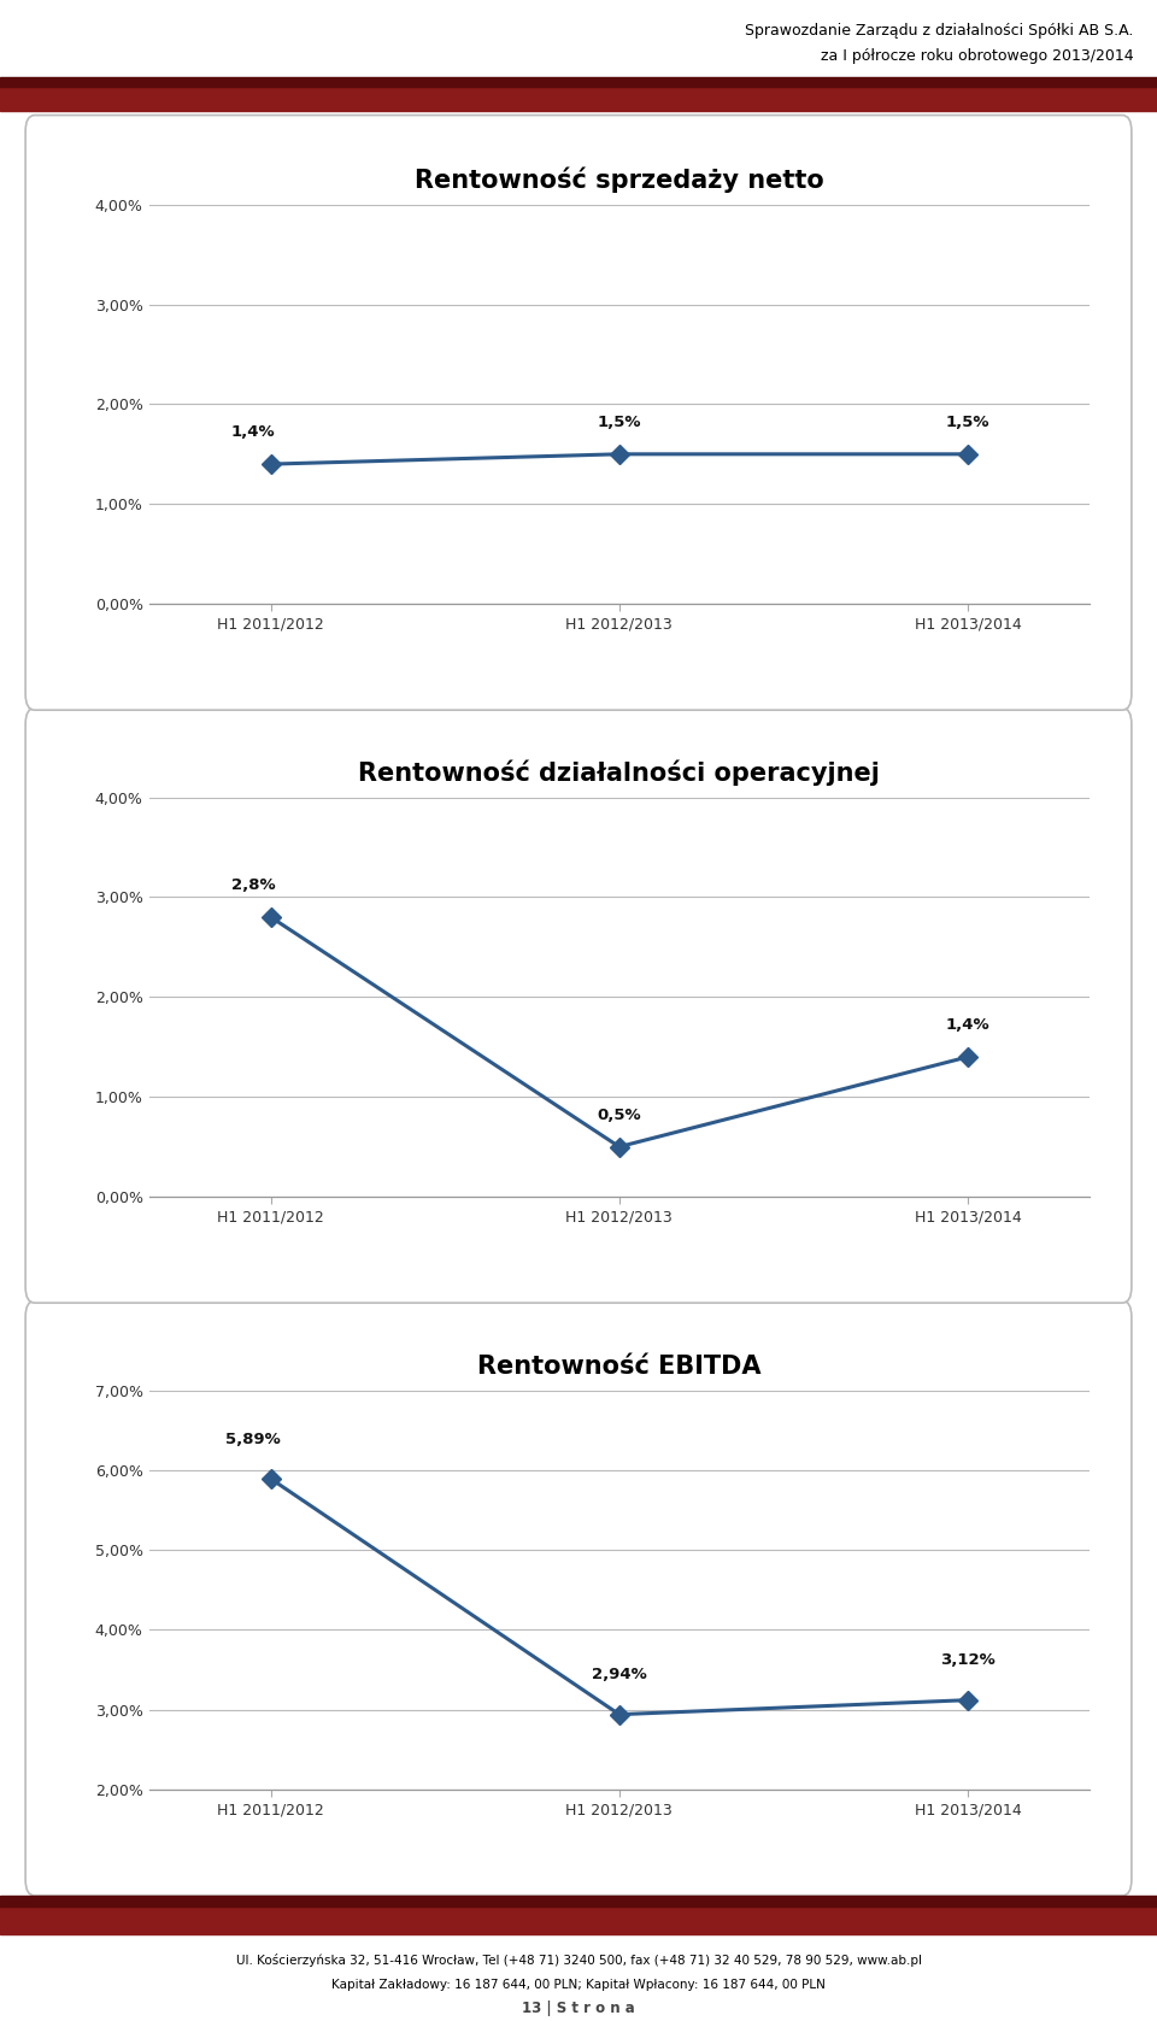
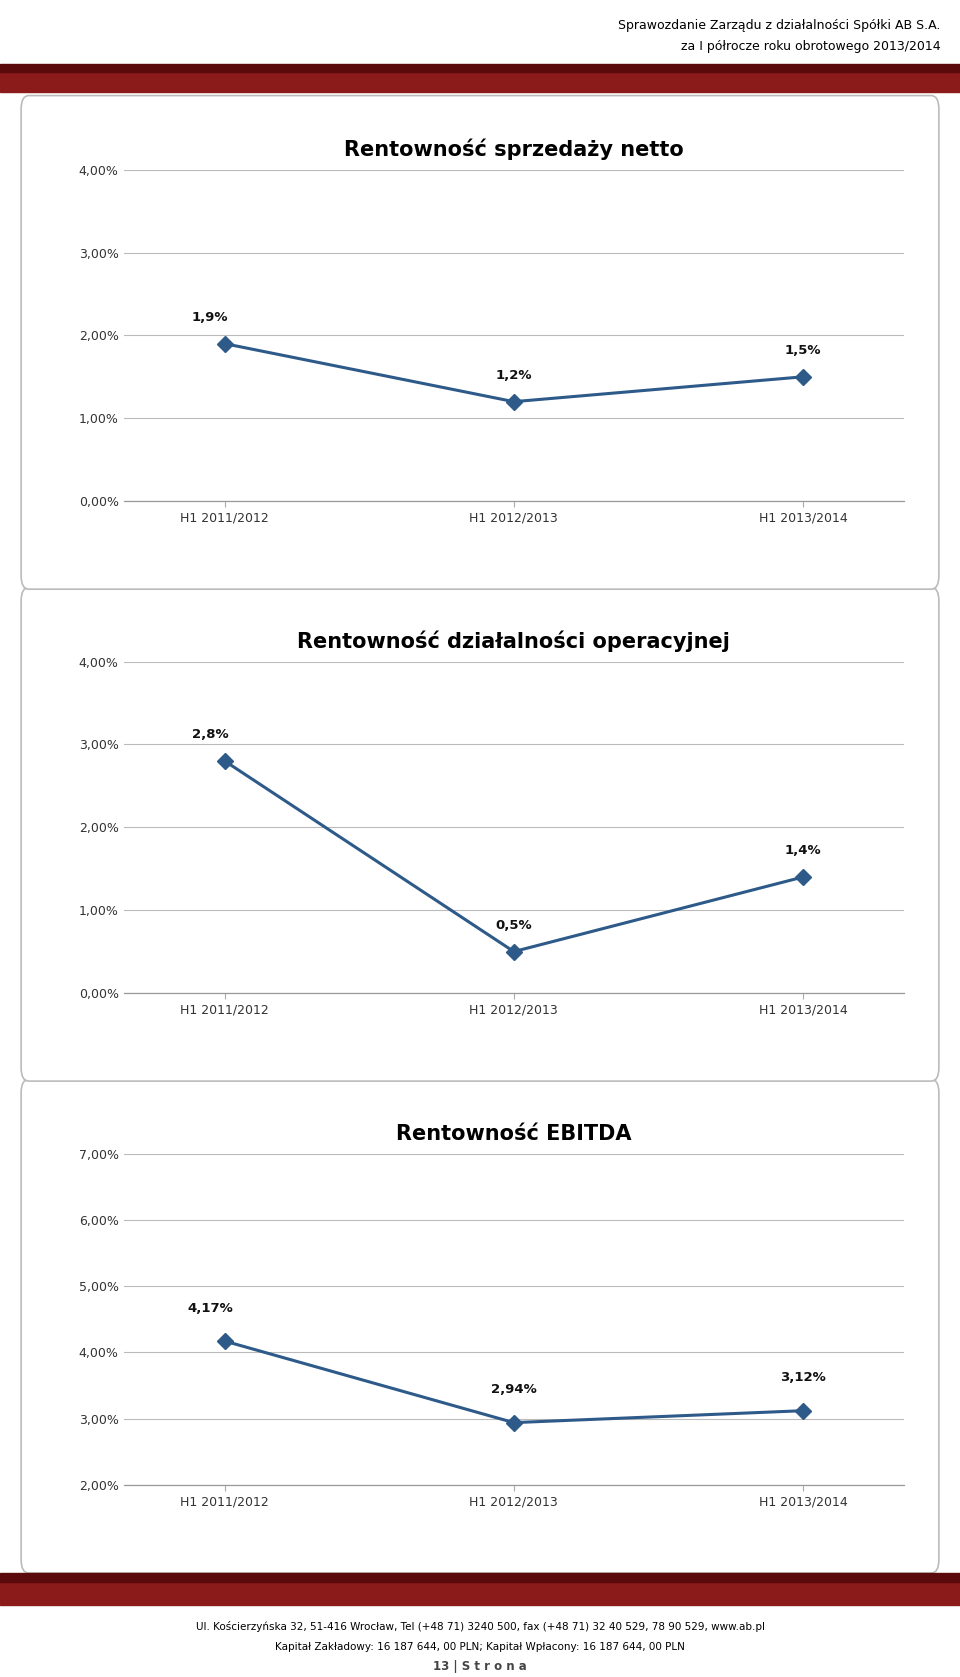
Rentowność sprzedaży netto/H1 2011/2012: 1,4% -> 1,9%
Rentowność sprzedaży netto/H1 2012/2013: 1,5% -> 1,2%
Rentowność EBITDA/H1 2011/2012: 5,89% -> 4,17%
